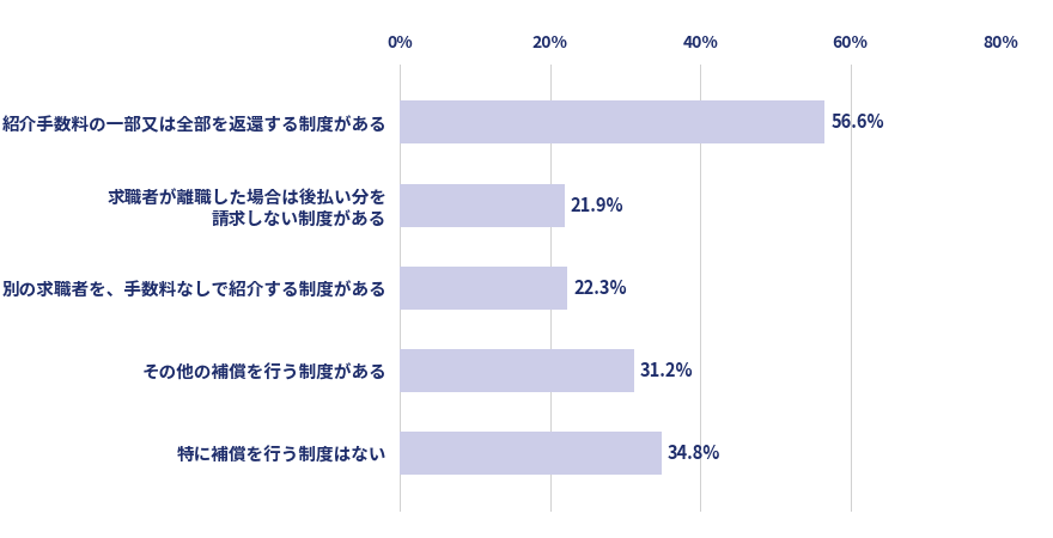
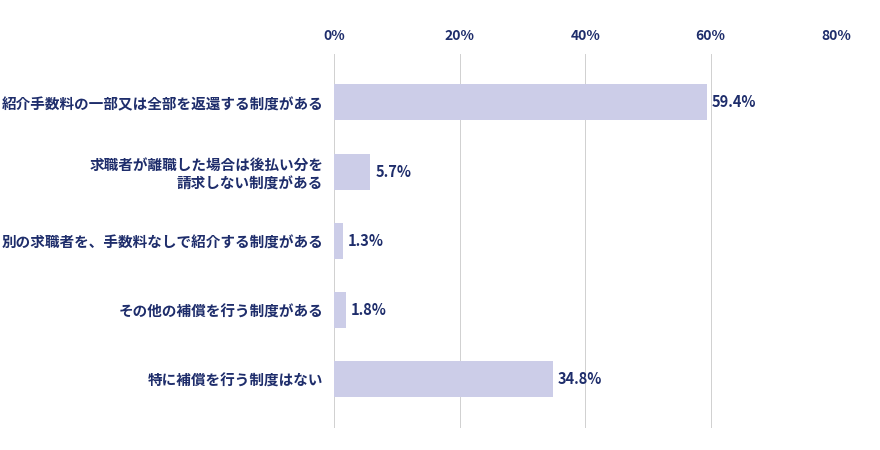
紹介手数料の一部又は全部を返還する制度がある: 56.6% -> 59.4%
求職者が離職した場合は後払い分を 請求しない制度がある: 21.9% -> 5.7%
別の求職者を、手数料なしで紹介する制度がある: 22.3% -> 1.3%
その他の補償を行う制度がある: 31.2% -> 1.8%
